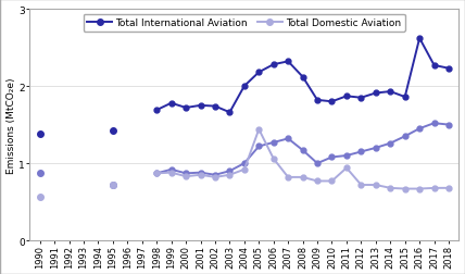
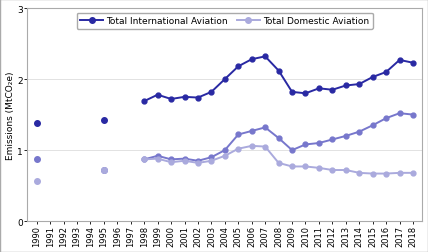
Total International Aviation/2003: 1.66 -> 1.82
Total Domestic Aviation/2005: 1.44 -> 1.02
Total Domestic Aviation/2007: 0.82 -> 1.05
Total Domestic Aviation/2011: 0.94 -> 0.75
Total International Aviation/2015: 1.86 -> 2.03
Total International Aviation/2016: 2.62 -> 2.10
